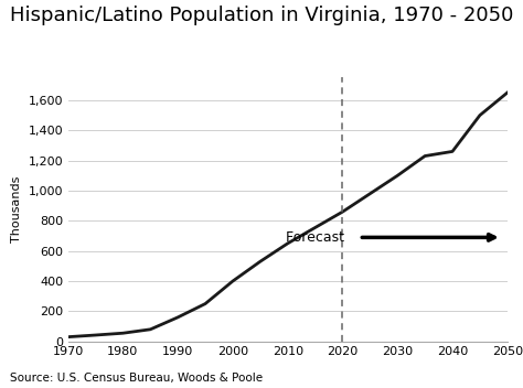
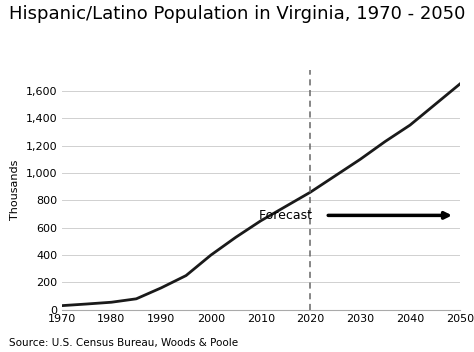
2040: 1,260 -> 1,350
